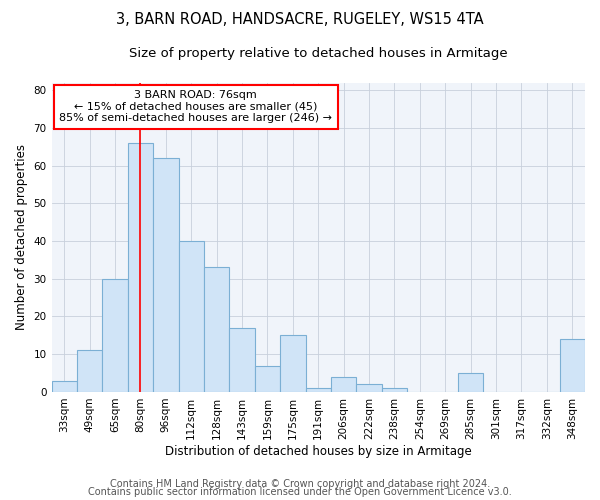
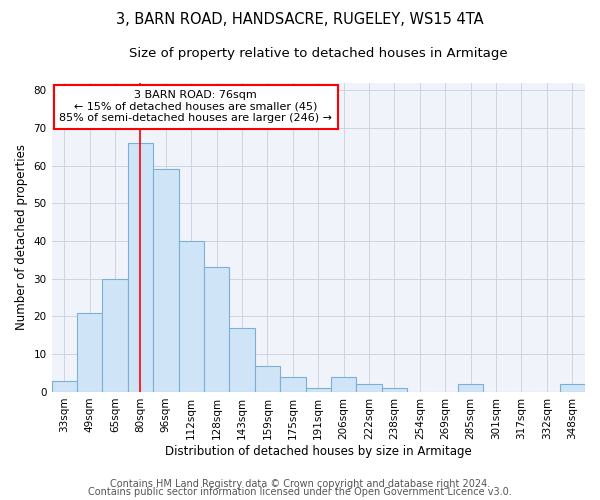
49sqm: 11 -> 21
96sqm: 62 -> 59
175sqm: 15 -> 4
285sqm: 5 -> 2
348sqm: 14 -> 2
